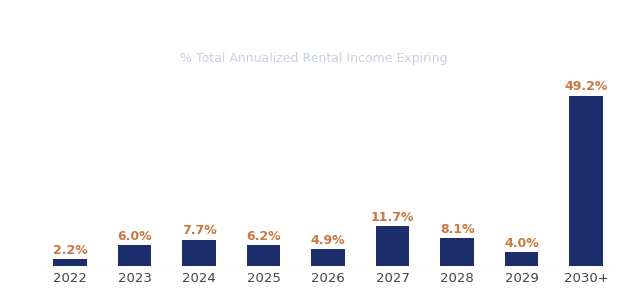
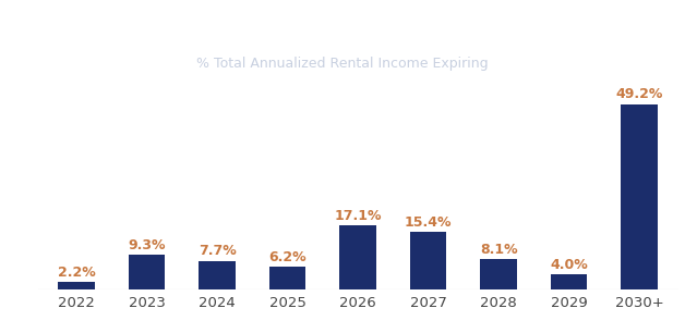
2023: 6.0% -> 9.3%
2026: 4.9% -> 17.1%
2027: 11.7% -> 15.4%
